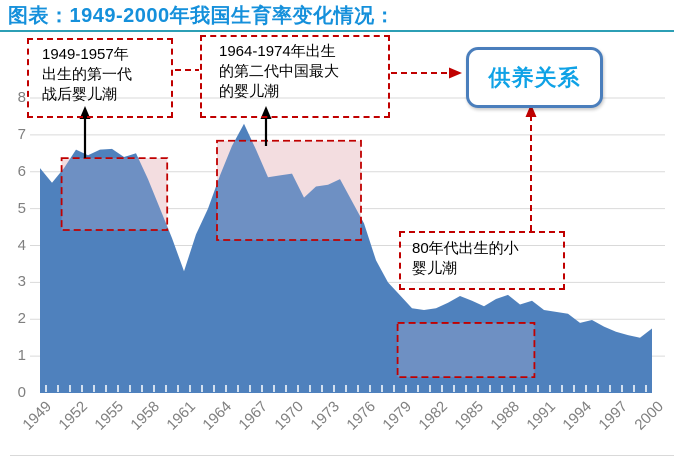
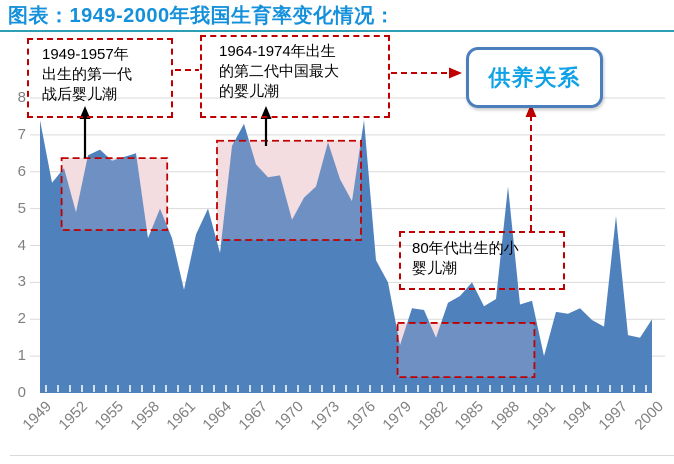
1949: 6.1 -> 7.4
1952: 6.6 -> 4.9
1955: 6.6 -> 6.3
1958: 5.8 -> 4.2
1961: 3.3 -> 2.8
1964: 5.9 -> 3.8
1967: 6.6 -> 6.2
1970: 6.0 -> 4.7
1973: 5.7 -> 6.8
1976: 4.6 -> 7.4
1979: 2.6 -> 1.3
1982: 2.3 -> 1.5
1985: 2.5 -> 3.0
1988: 2.7 -> 5.6
1991: 2.2 -> 1.0
1994: 1.9 -> 2.3
1997: 1.7 -> 4.8
2000: 1.8 -> 2.0
